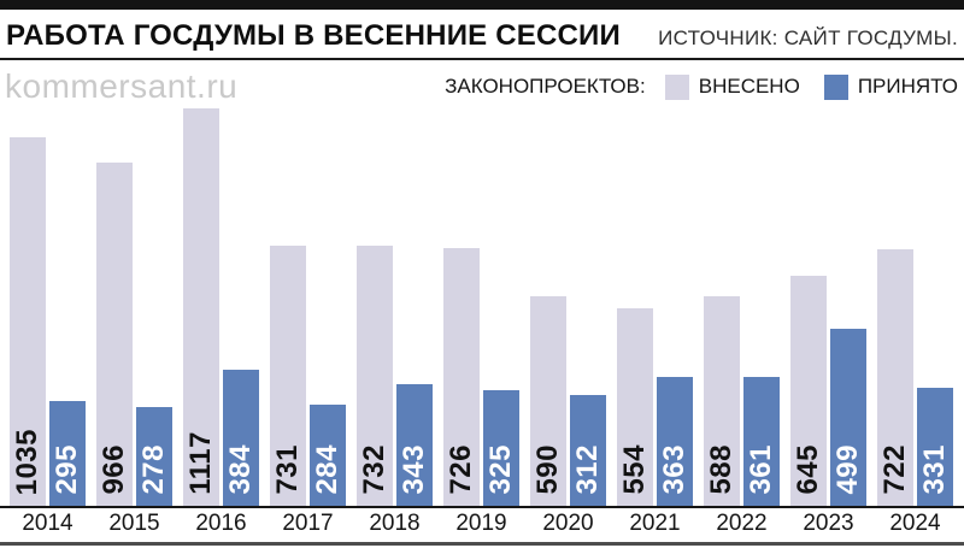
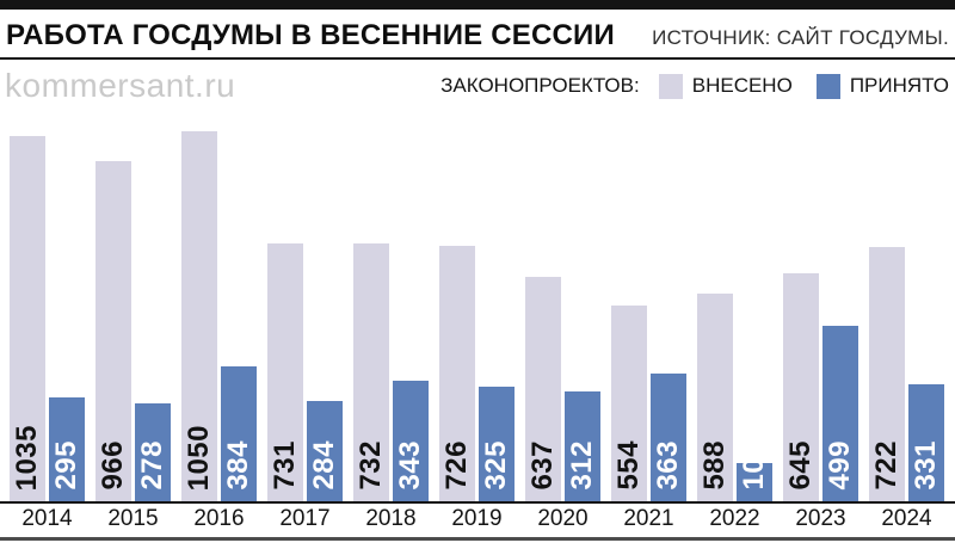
ВНЕСЕНО/2016: 1117 -> 1050
ВНЕСЕНО/2020: 590 -> 637
ПРИНЯТО/2022: 361 -> 109
